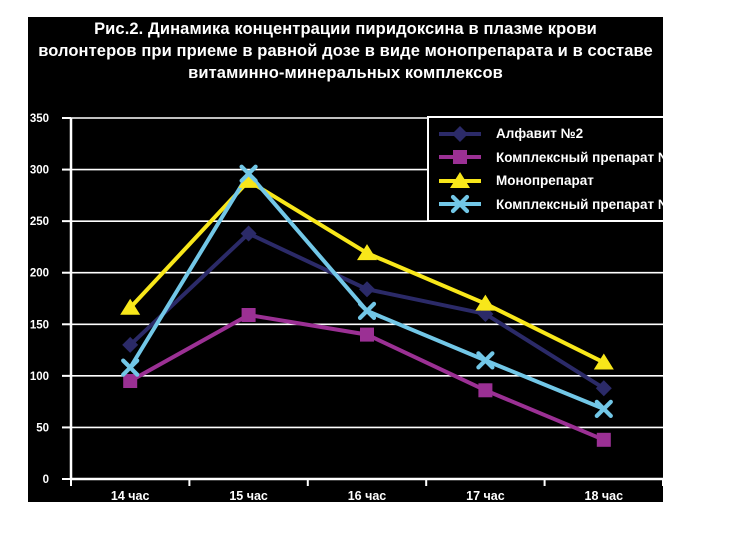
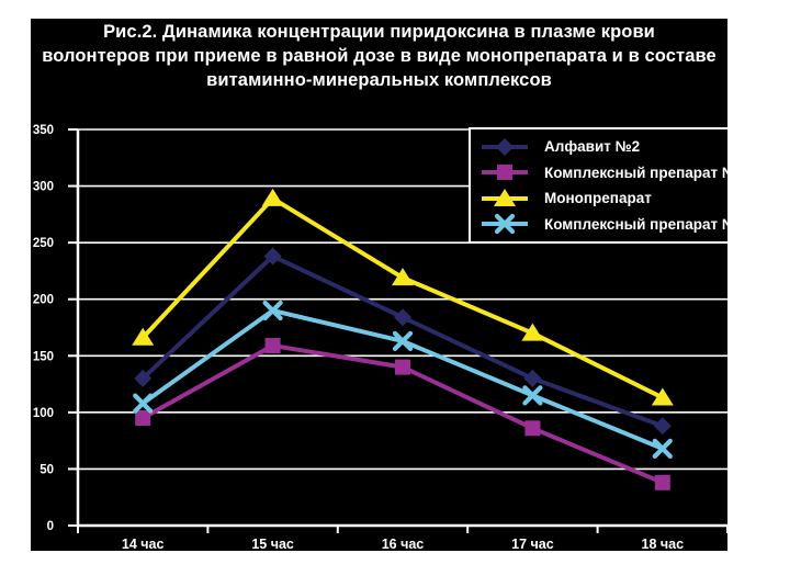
Комплексный препарат №2/15 час: 296 -> 190
Алфавит №2/17 час: 160 -> 130
